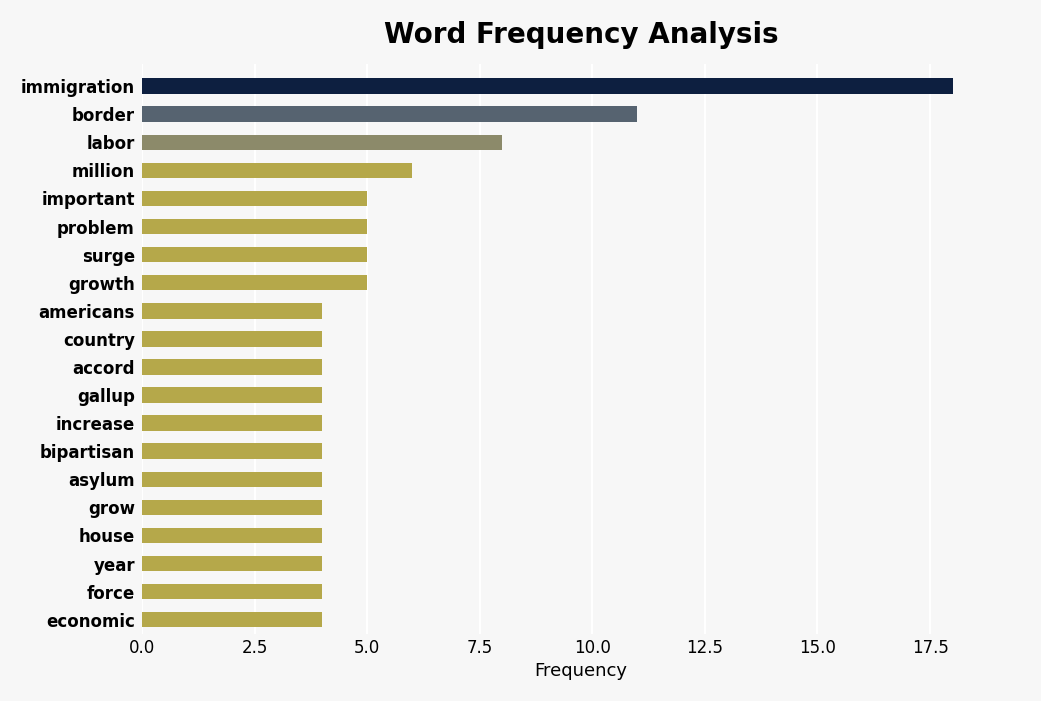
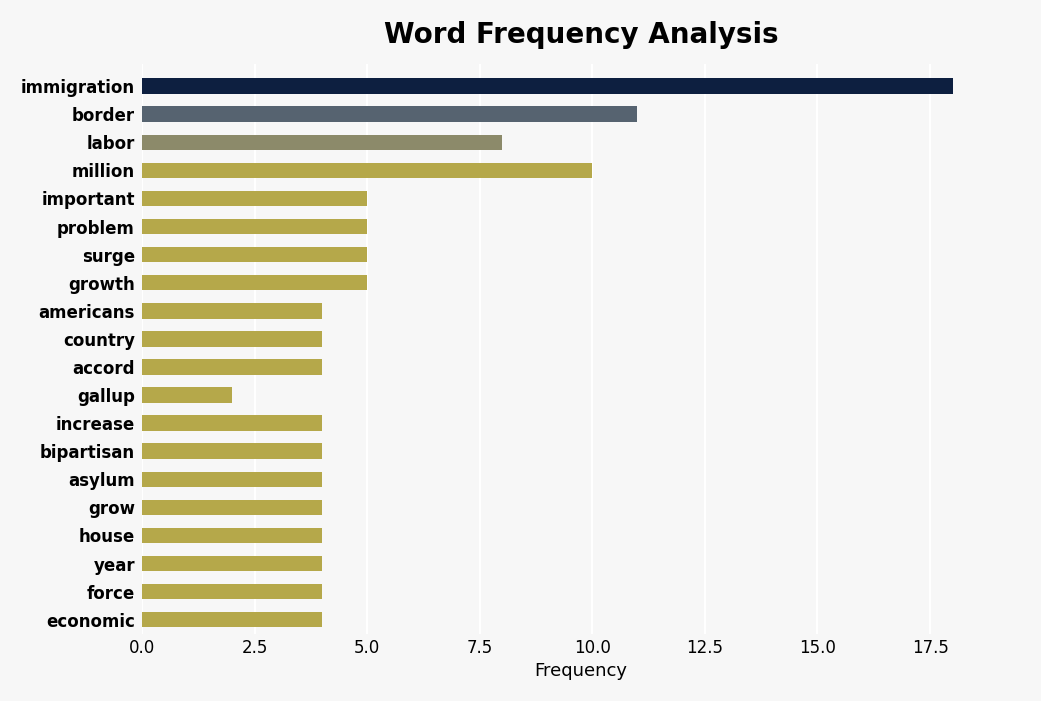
million: 6 -> 10
gallup: 4 -> 2
